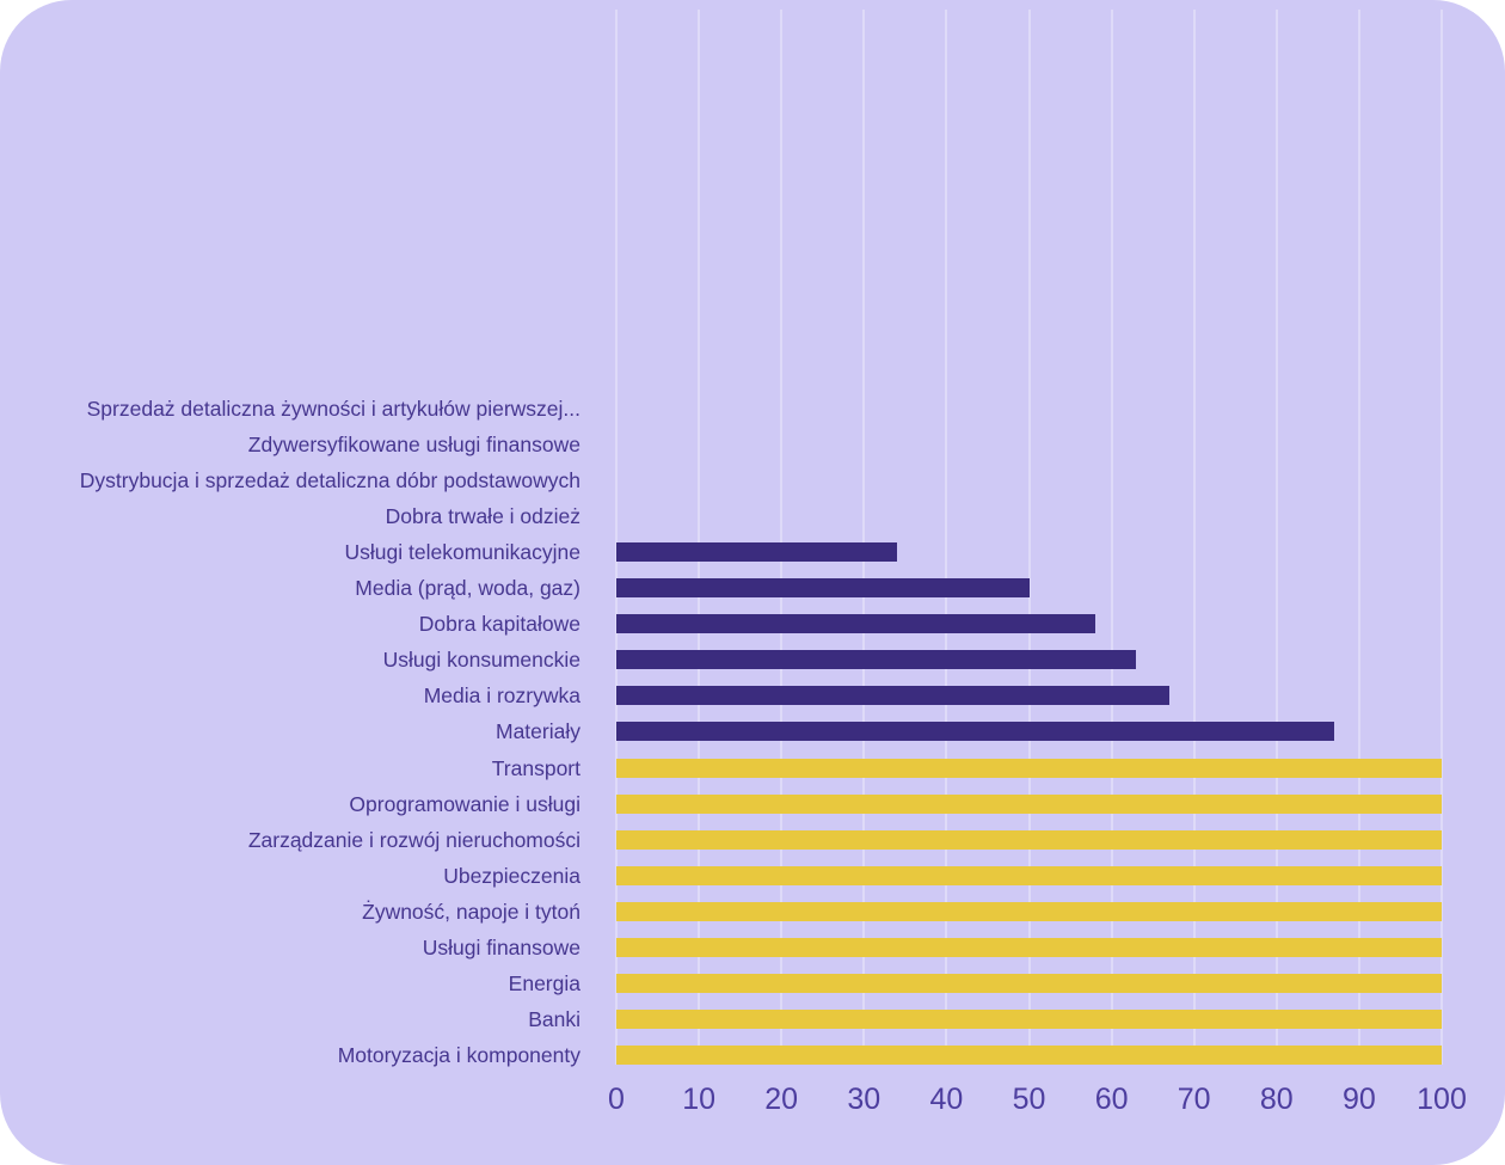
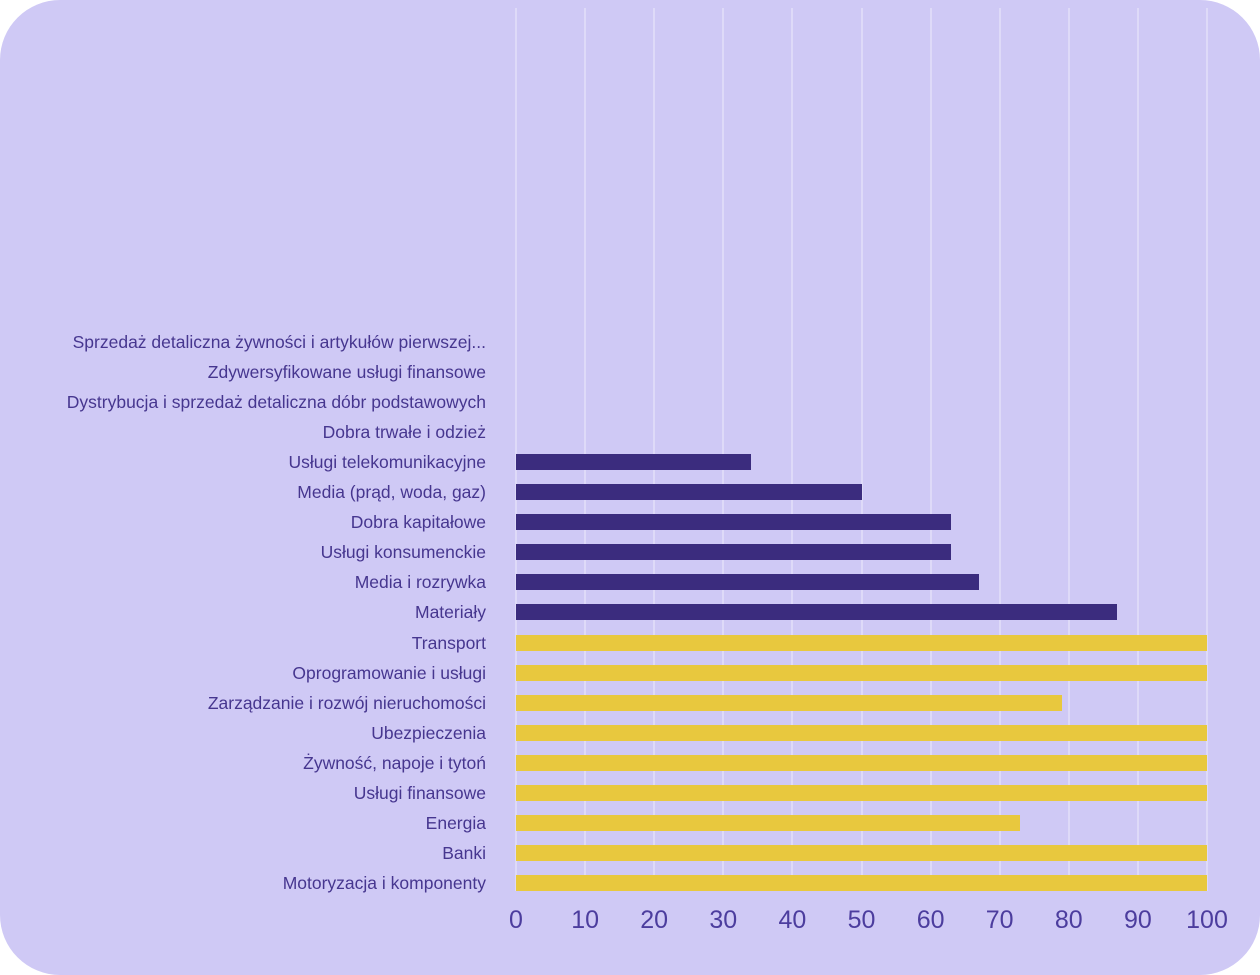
Dobra kapitałowe: 58 -> 63
Zarządzanie i rozwój nieruchomości: 100 -> 79
Energia: 100 -> 73
